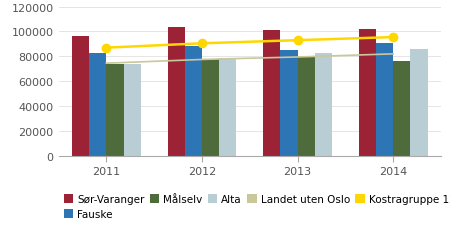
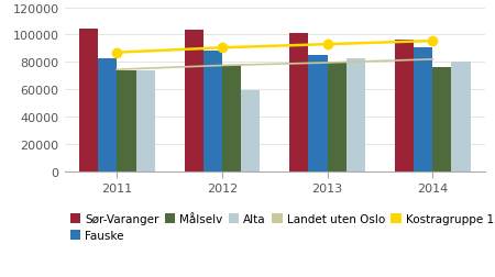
Sør-Varanger/2011: 96000 -> 104000
Alta/2012: 79000 -> 59000
Sør-Varanger/2014: 102000 -> 96000
Alta/2014: 86000 -> 80000
